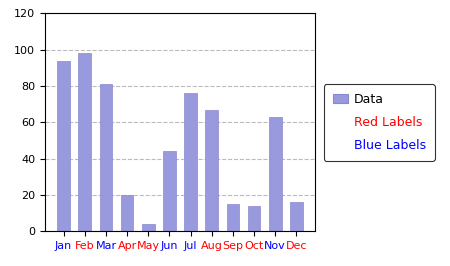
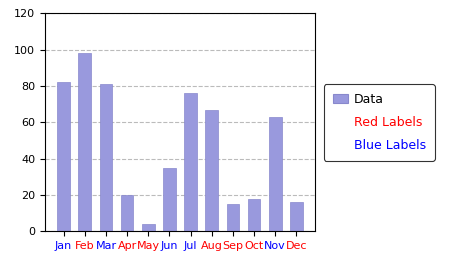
Jan: 94 -> 82
Jun: 44 -> 35
Oct: 14 -> 18
